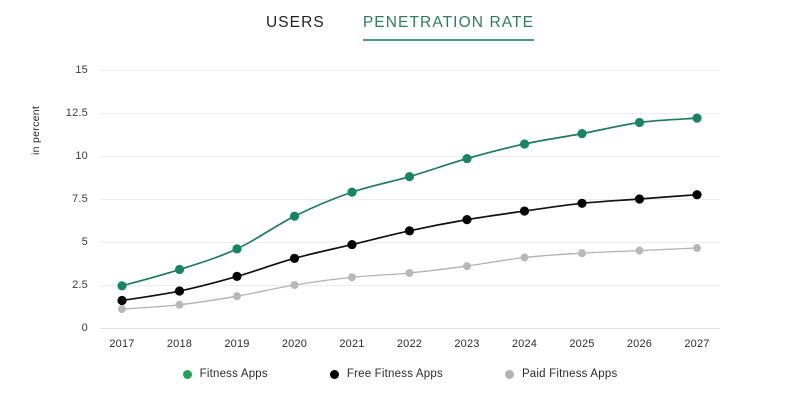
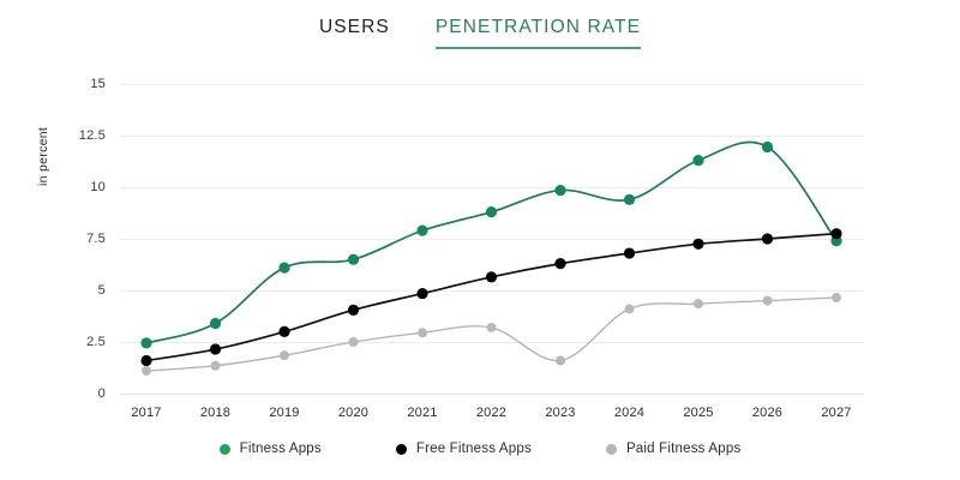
Fitness Apps/2019: 4.6 -> 6.1
Paid Fitness Apps/2023: 3.6 -> 1.6
Fitness Apps/2024: 10.7 -> 9.4
Fitness Apps/2027: 12.2 -> 7.4
